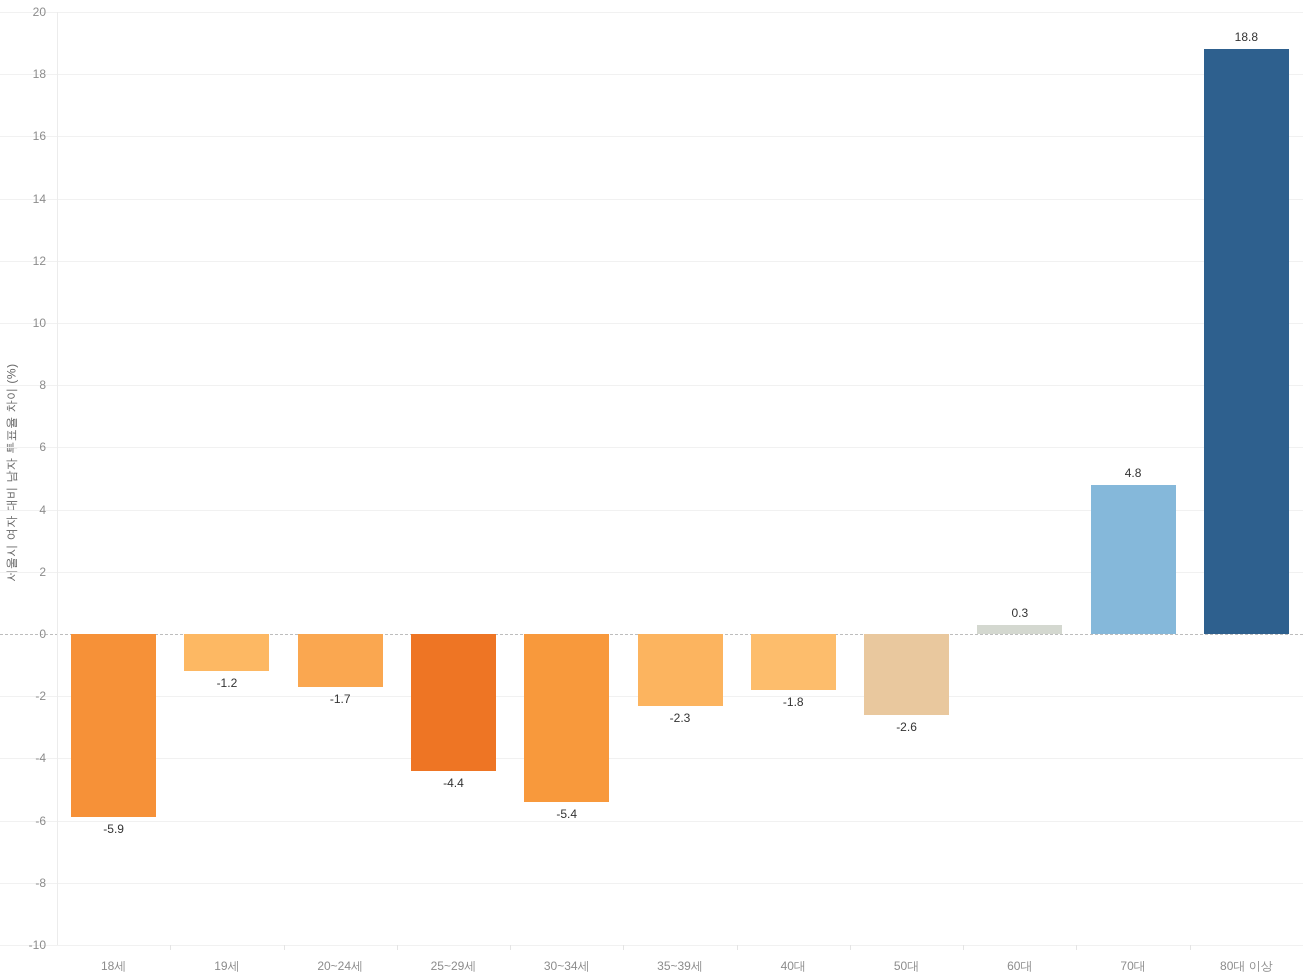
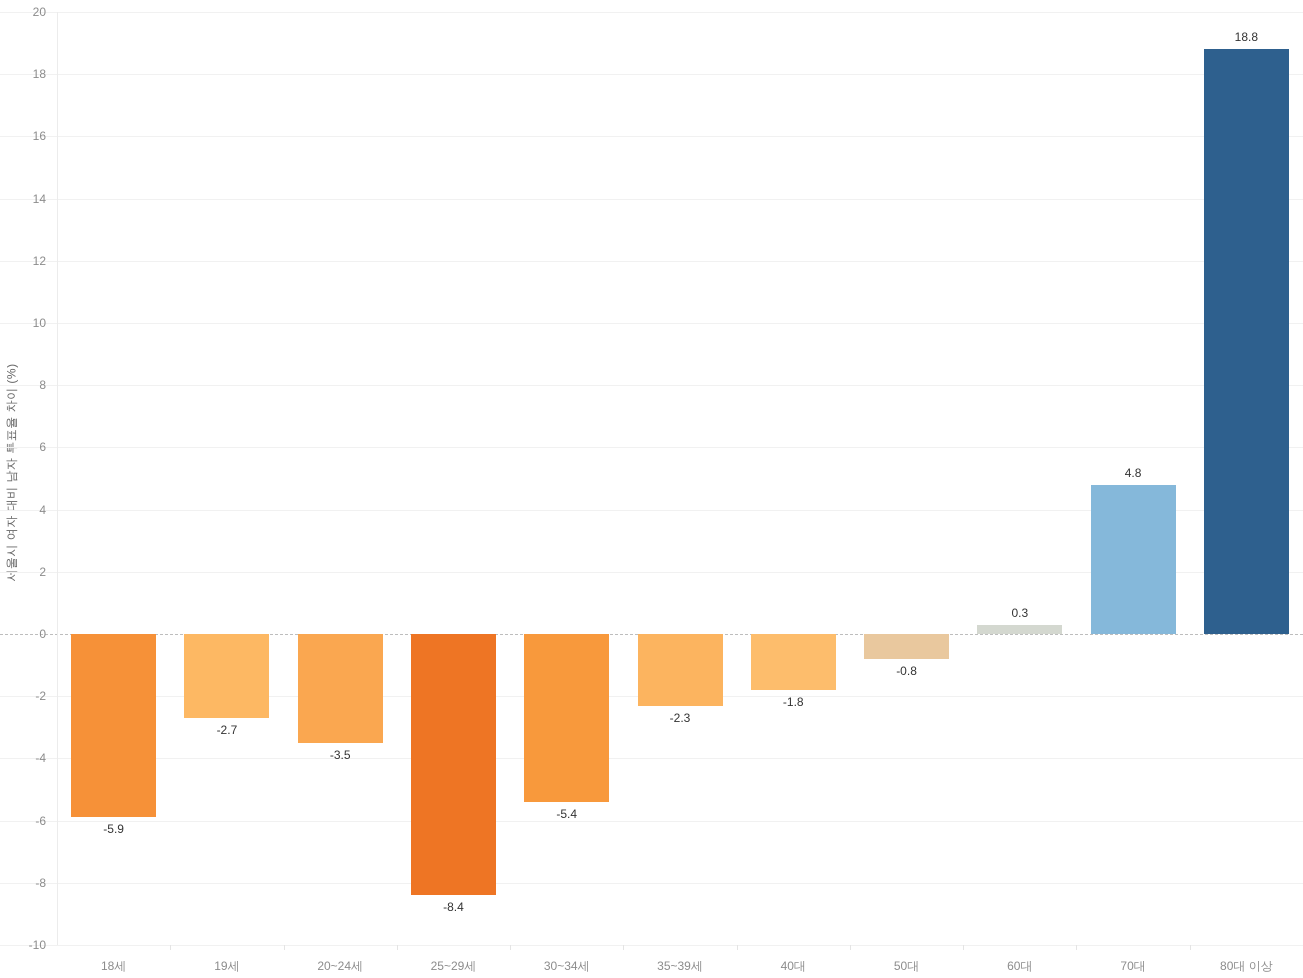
19세: -1.2 -> -2.7
20~24세: -1.7 -> -3.5
25~29세: -4.4 -> -8.4
50대: -2.6 -> -0.8
